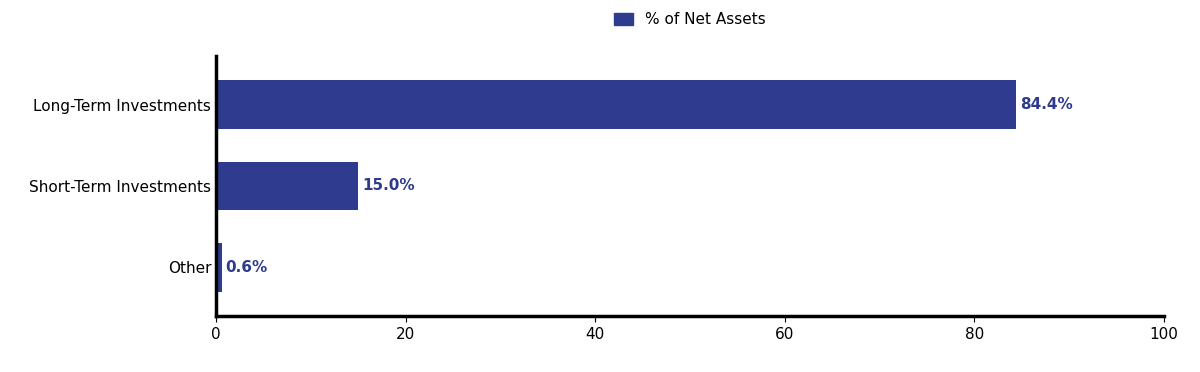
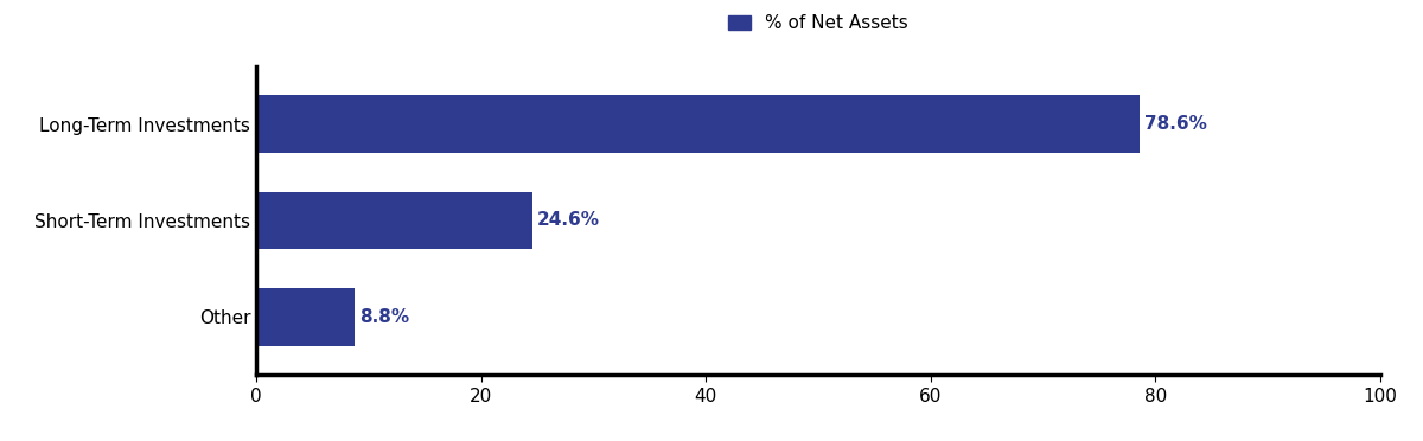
Long-Term Investments: 84.4% -> 78.6%
Short-Term Investments: 15.0% -> 24.6%
Other: 0.6% -> 8.8%
